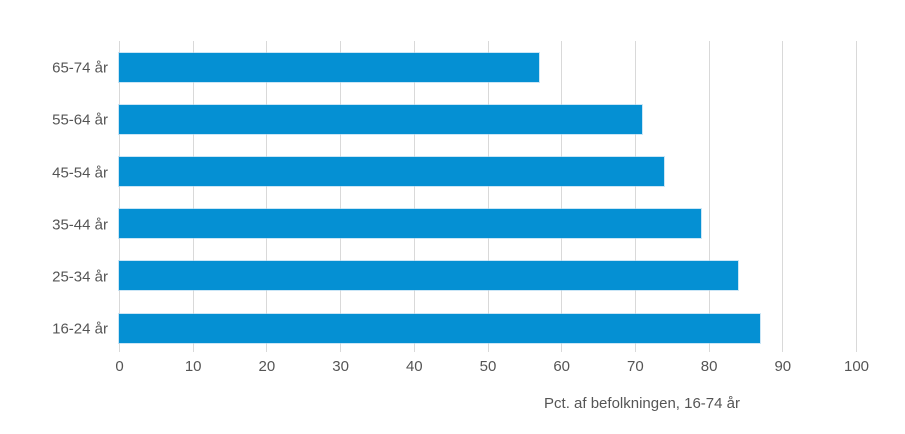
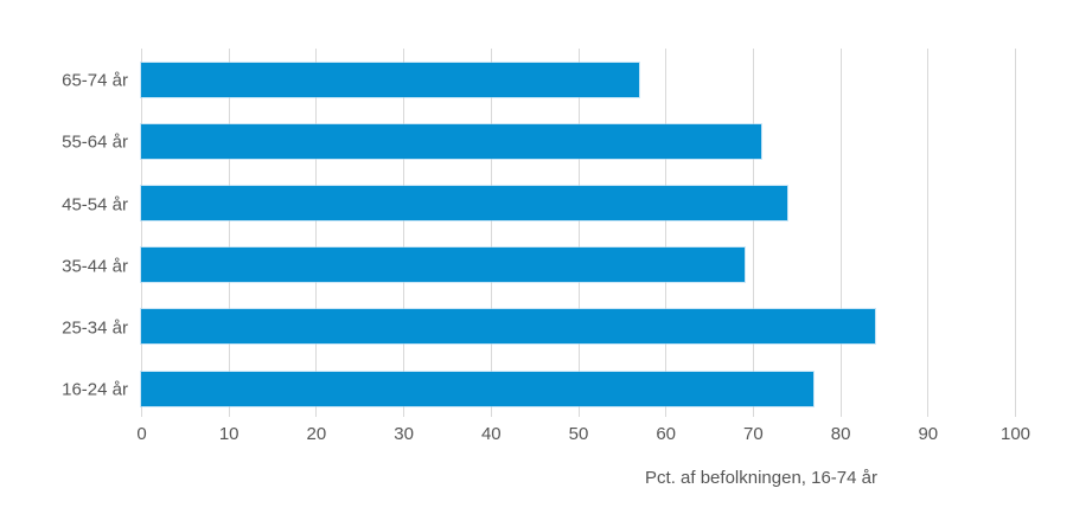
35-44 år: 79 -> 69
16-24 år: 87 -> 77
